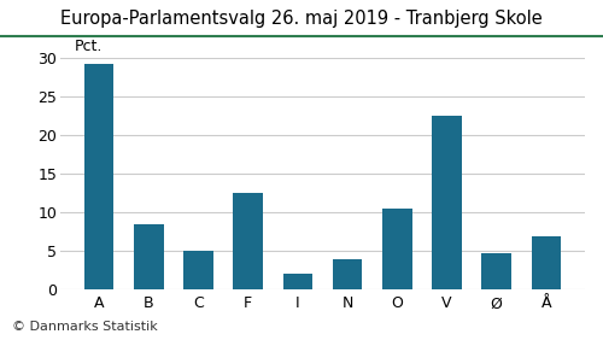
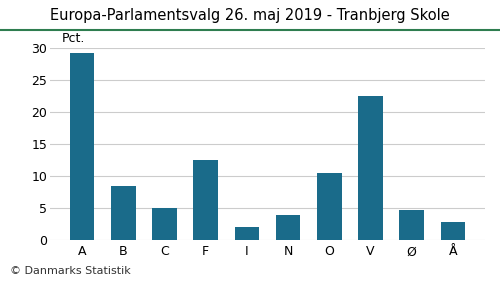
Å: 6.8 -> 2.8
